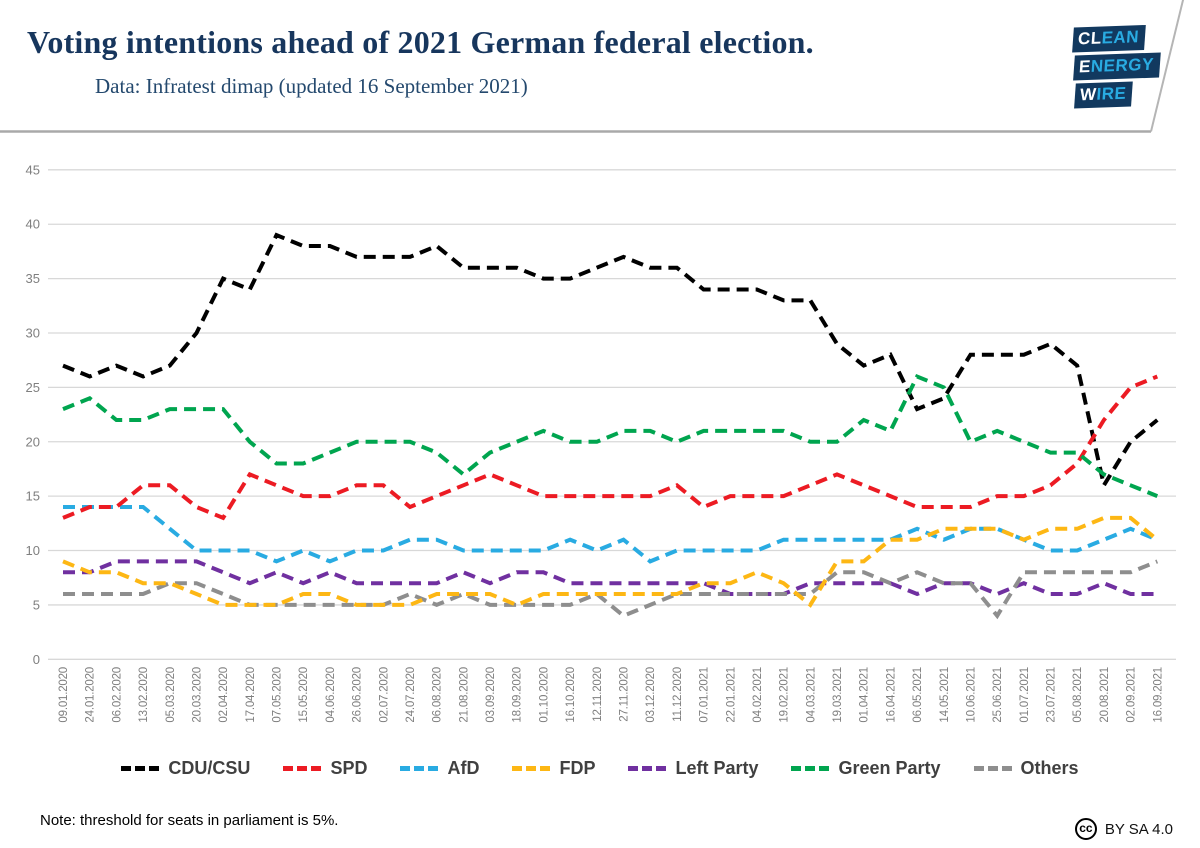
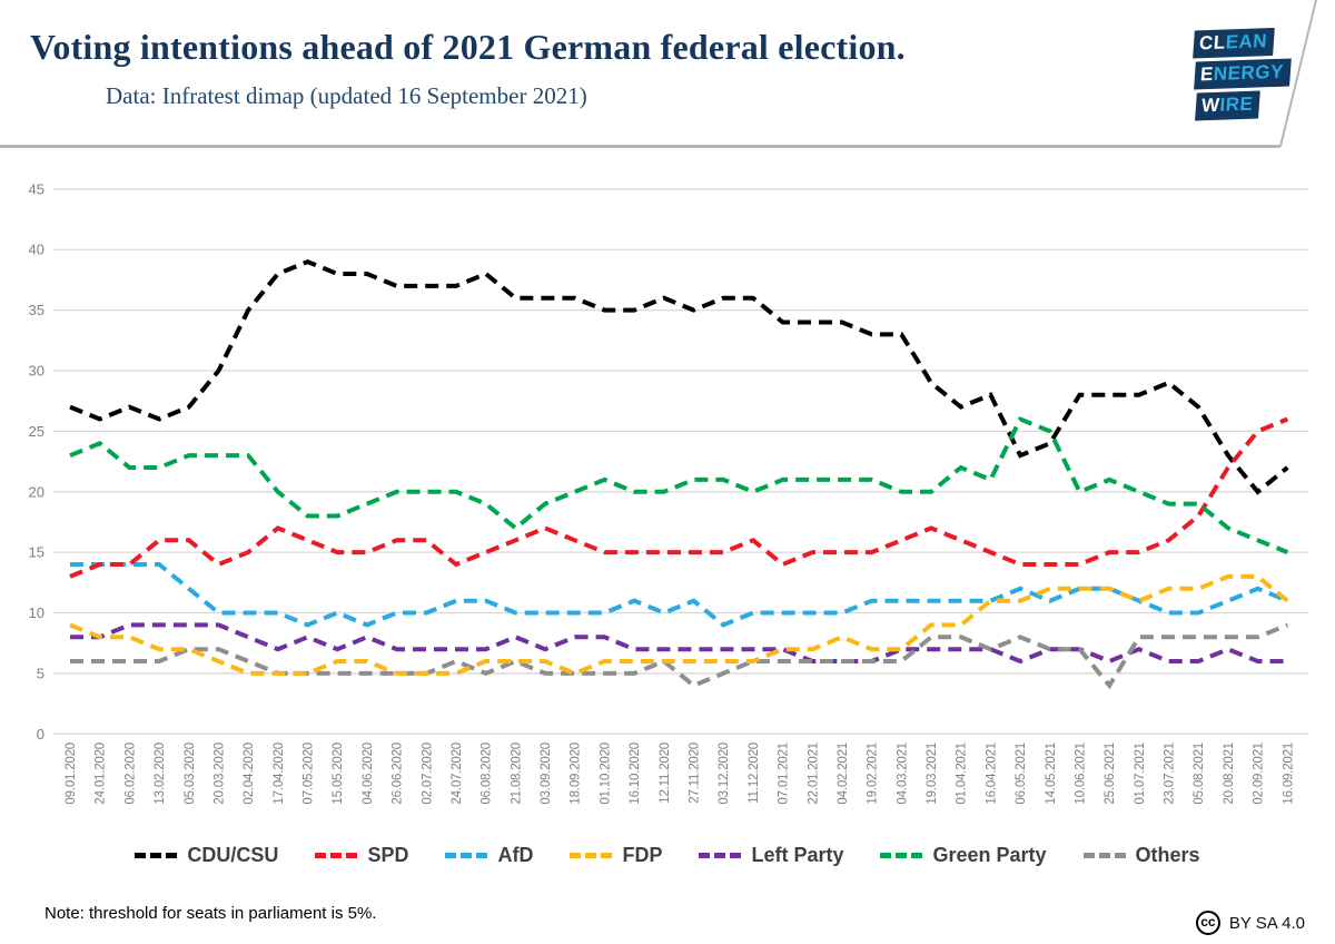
SPD/02.04.2020: 13 -> 15
CDU/CSU/17.04.2020: 34 -> 38
CDU/CSU/27.11.2020: 37 -> 35
FDP/04.03.2021: 5 -> 7
CDU/CSU/20.08.2021: 16 -> 23
